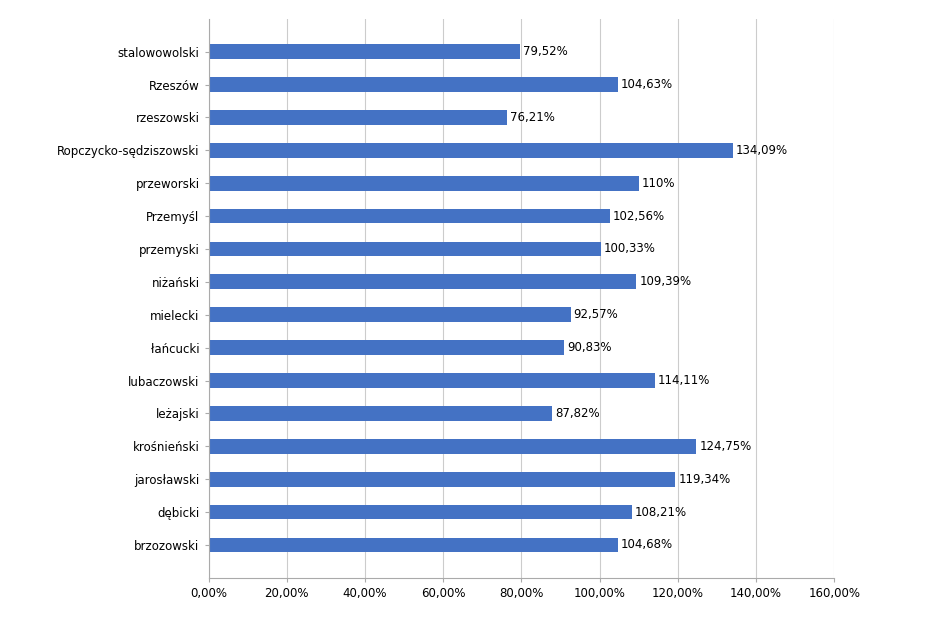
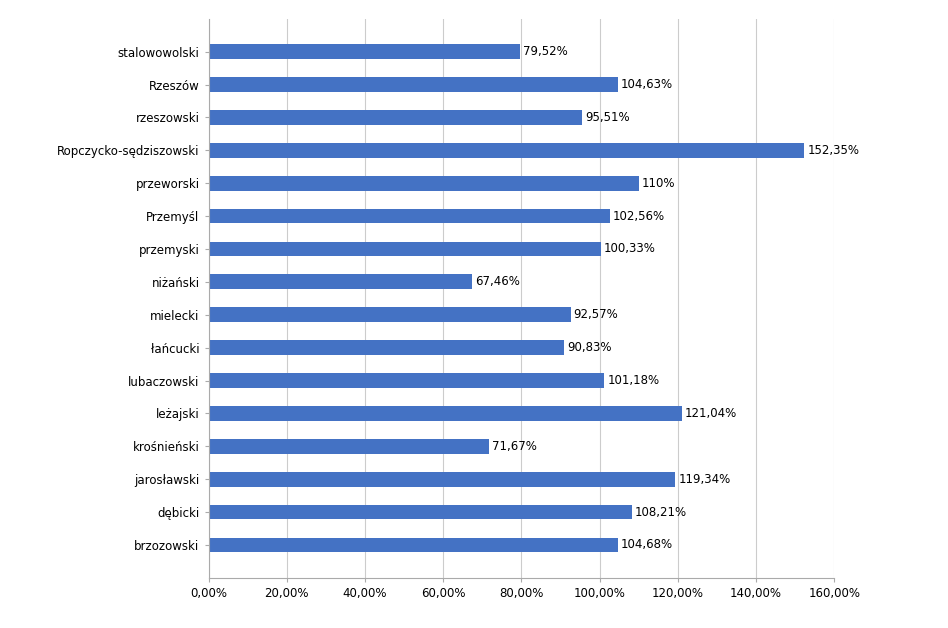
rzeszowski: 76,21% -> 95,51%
Ropczycko-sędziszowski: 134,09% -> 152,35%
niżański: 109,39% -> 67,46%
lubaczowski: 114,11% -> 101,18%
leżajski: 87,82% -> 121,04%
krośnieński: 124,75% -> 71,67%
